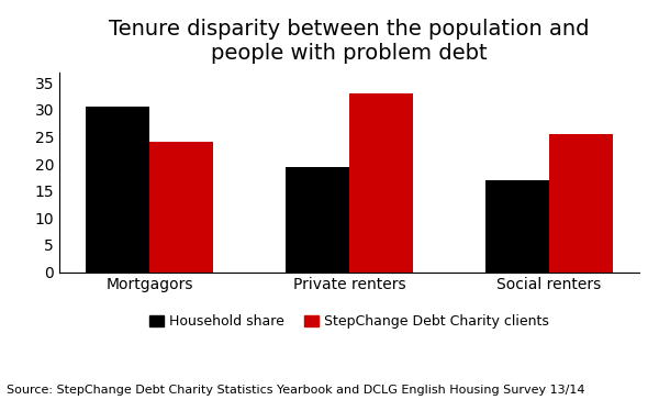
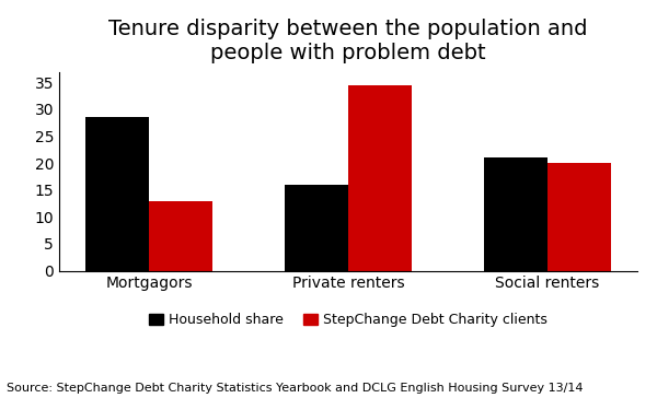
Household share/Mortgagors: 30.5 -> 28.5
StepChange Debt Charity clients/Mortgagors: 24.0 -> 13.0
Household share/Private renters: 19.5 -> 16.0
StepChange Debt Charity clients/Private renters: 33.0 -> 34.5
Household share/Social renters: 17.0 -> 21.0
StepChange Debt Charity clients/Social renters: 25.5 -> 20.0
